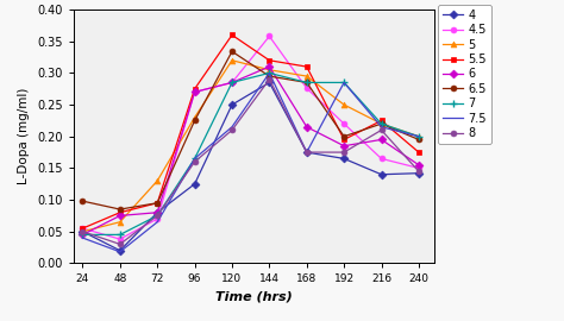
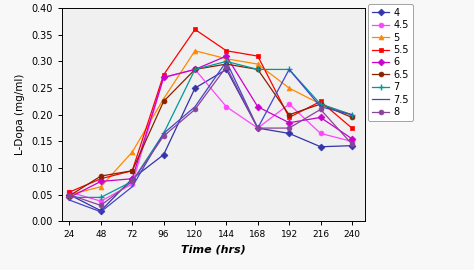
6.5/24: 0.098 -> 0.048
6.5/120: 0.334 -> 0.285
4.5/144: 0.358 -> 0.215
4.5/168: 0.276 -> 0.175
